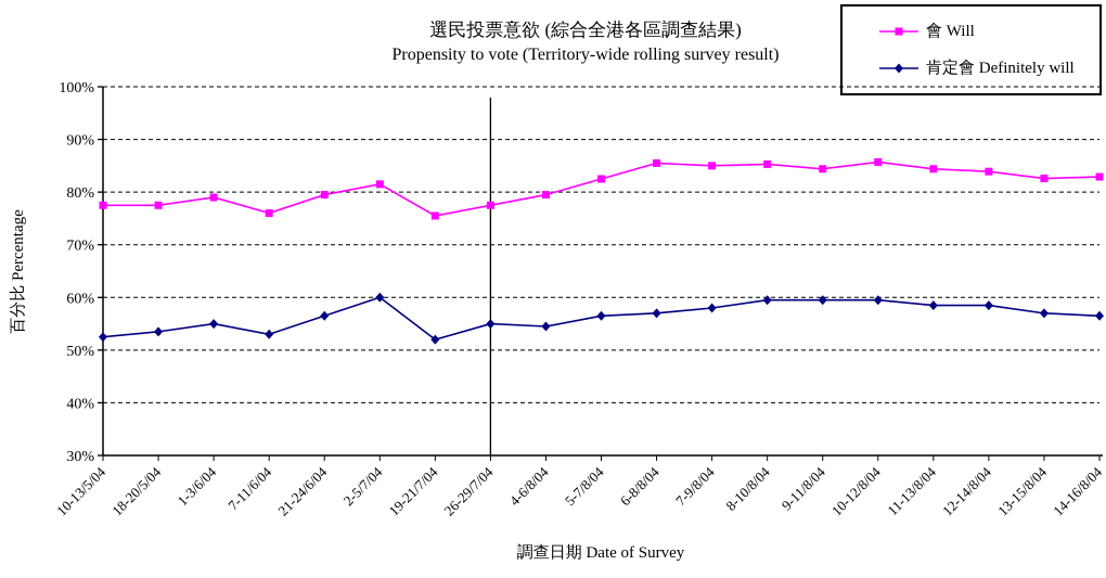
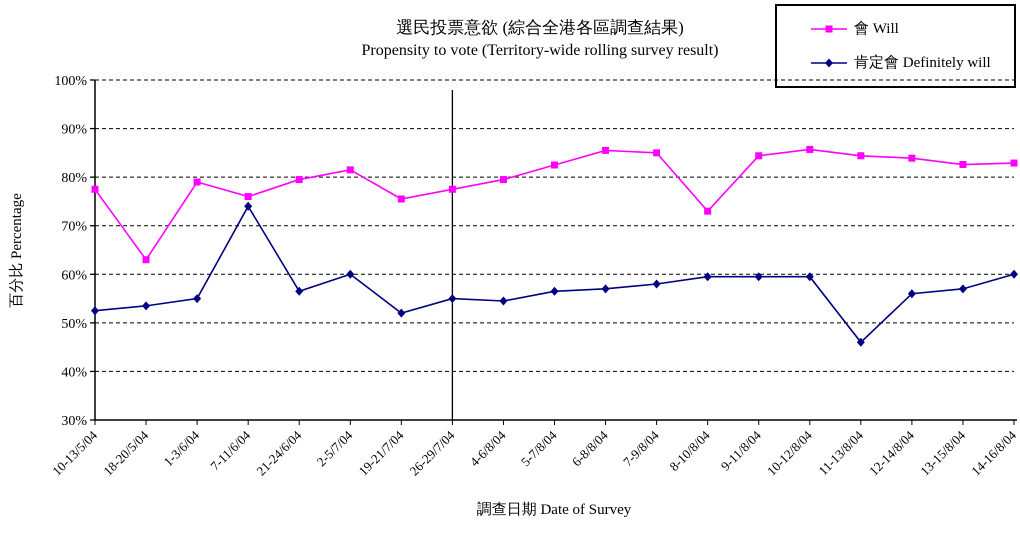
會 Will/18-20/5/04: 78% -> 63%
肯定會 Definitely will/7-11/6/04: 53% -> 74%
會 Will/8-10/8/04: 85% -> 73%
肯定會 Definitely will/11-13/8/04: 58% -> 46%
肯定會 Definitely will/12-14/8/04: 58% -> 56%
肯定會 Definitely will/14-16/8/04: 56% -> 60%
